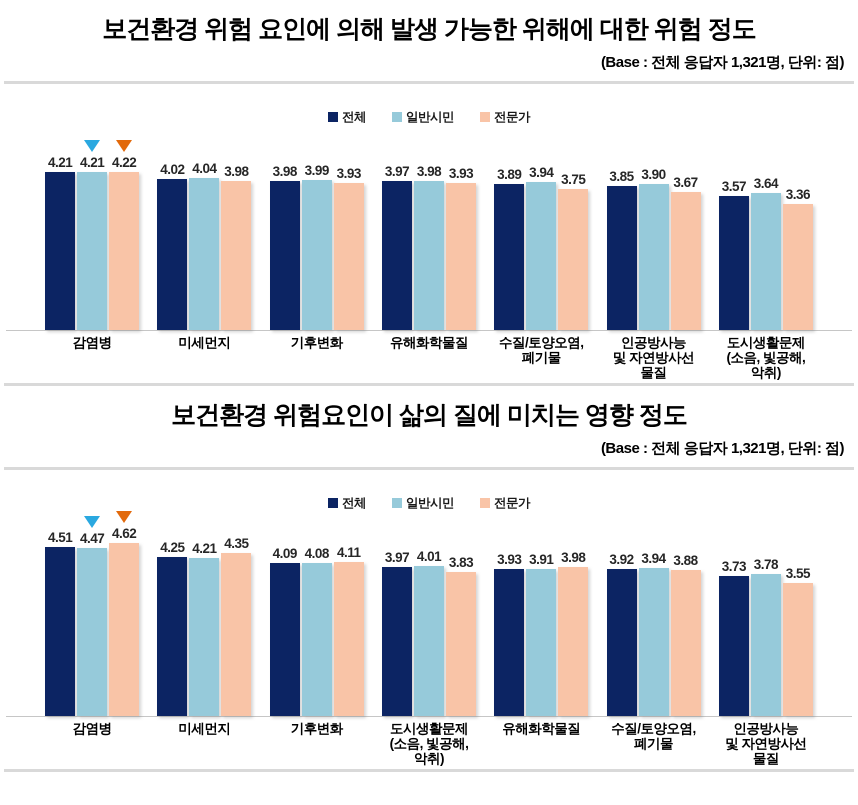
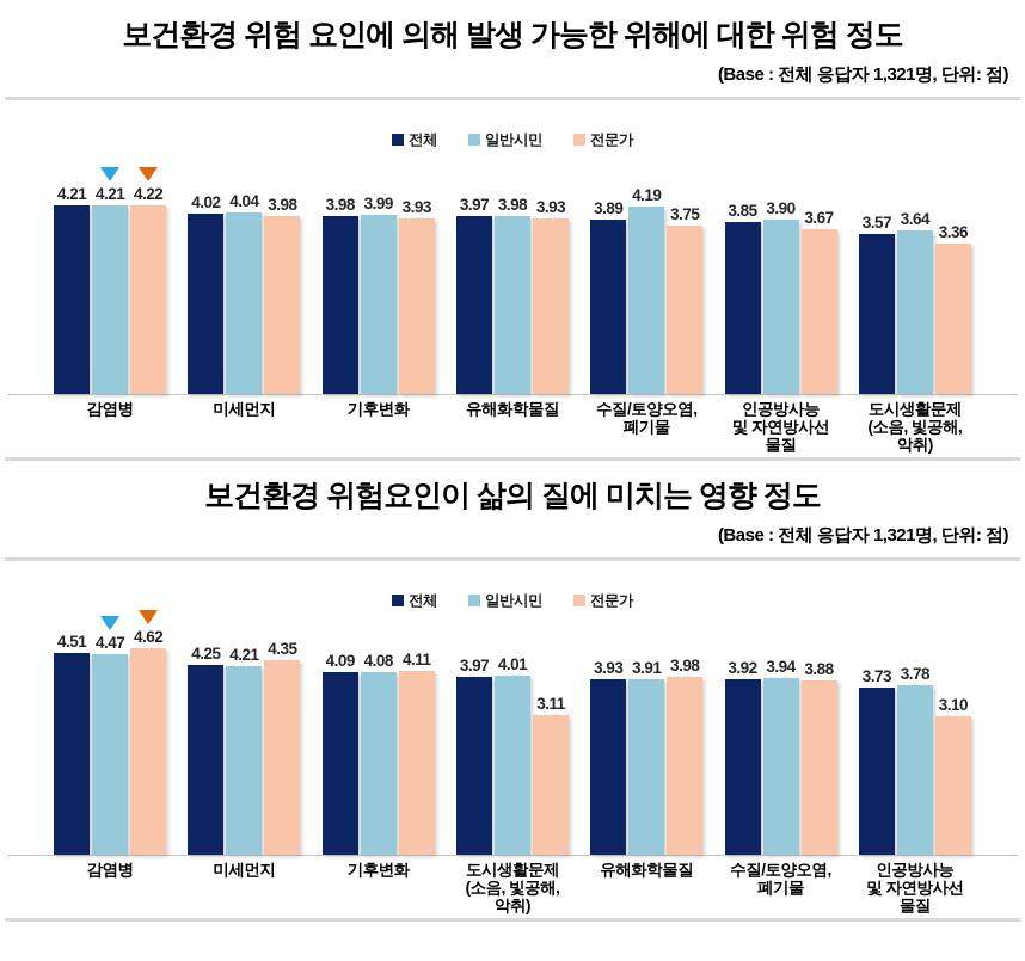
보건환경 위험 요인에 의해 발생 가능한 위해에 대한 위험 정도/일반시민/수질/토양오염, 폐기물: 3.94 -> 4.19
보건환경 위험요인이 삶의 질에 미치는 영향 정도/전문가/도시생활문제 (소음, 빛공해, 악취): 3.83 -> 3.11
보건환경 위험요인이 삶의 질에 미치는 영향 정도/전문가/인공방사능 및 자연방사선 물질: 3.55 -> 3.10
